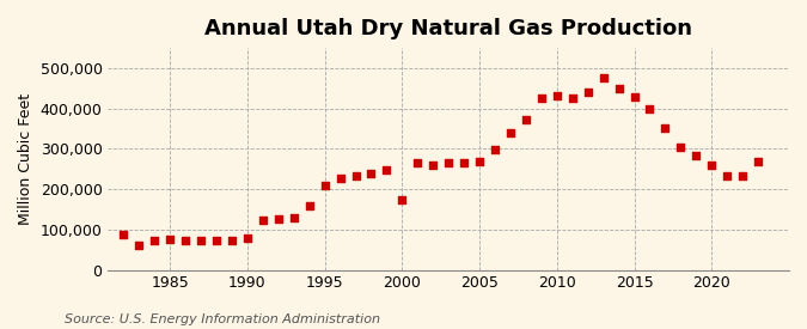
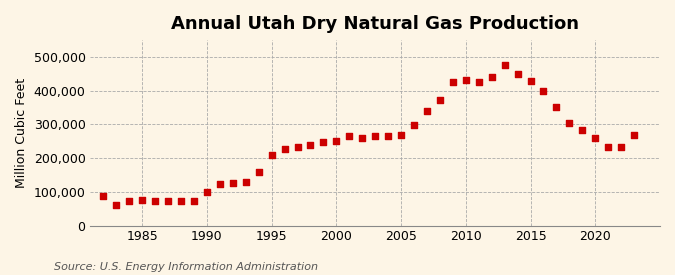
1990: 80,000 -> 99,000
2000: 175,000 -> 252,000
